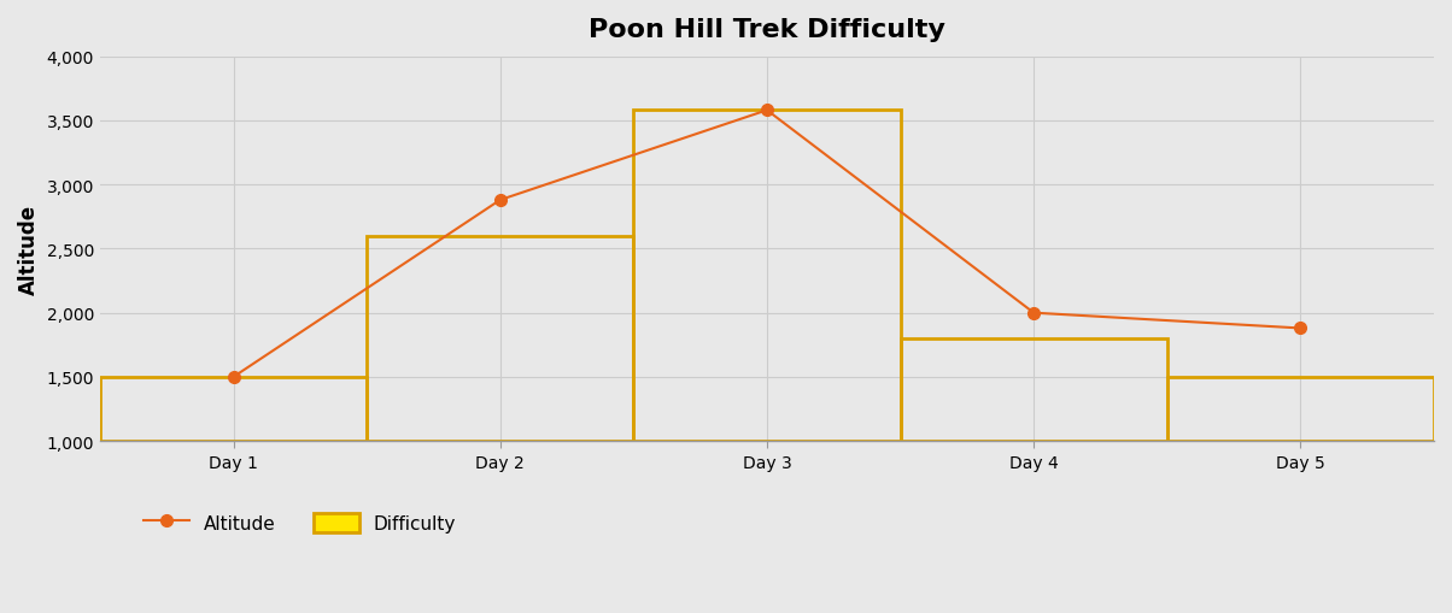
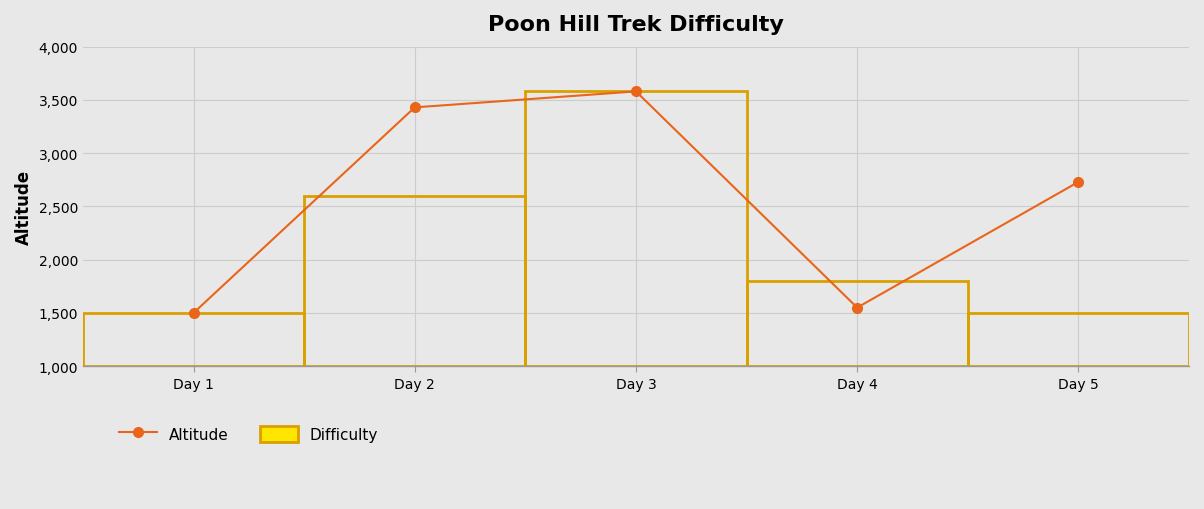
Day 2: 2,880 -> 3,430
Day 4: 2,000 -> 1,550
Day 5: 1,880 -> 2,730
